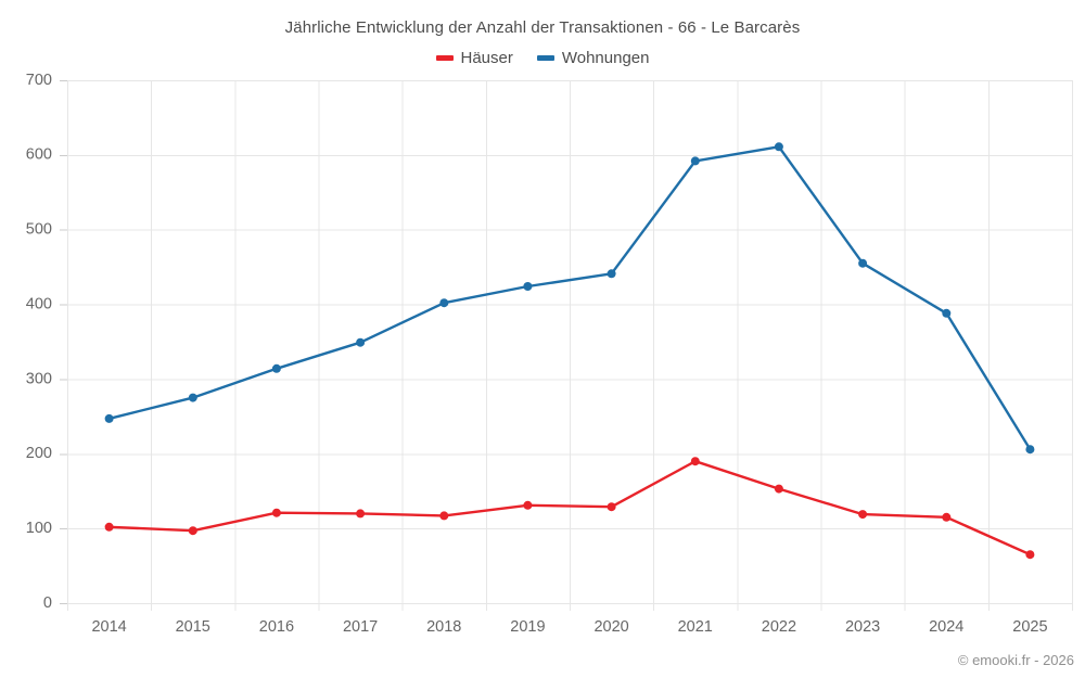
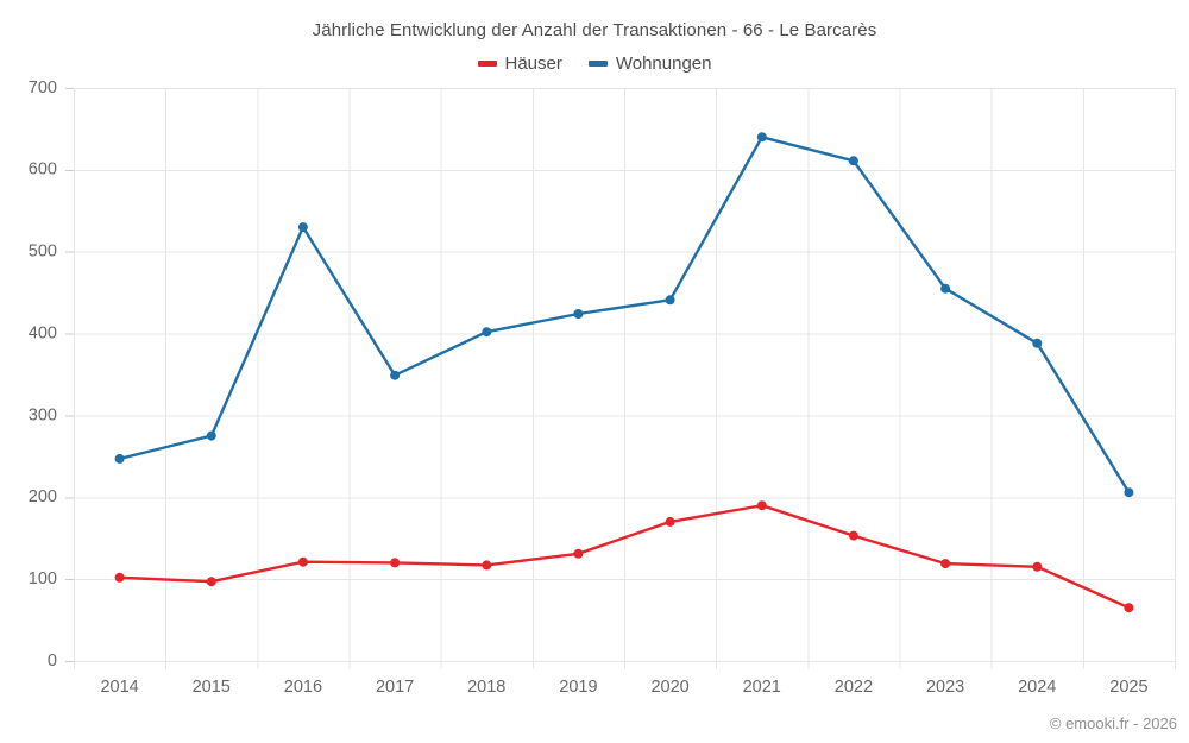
Wohnungen/2016: 310 -> 530
Häuser/2020: 130 -> 170
Wohnungen/2021: 590 -> 640
